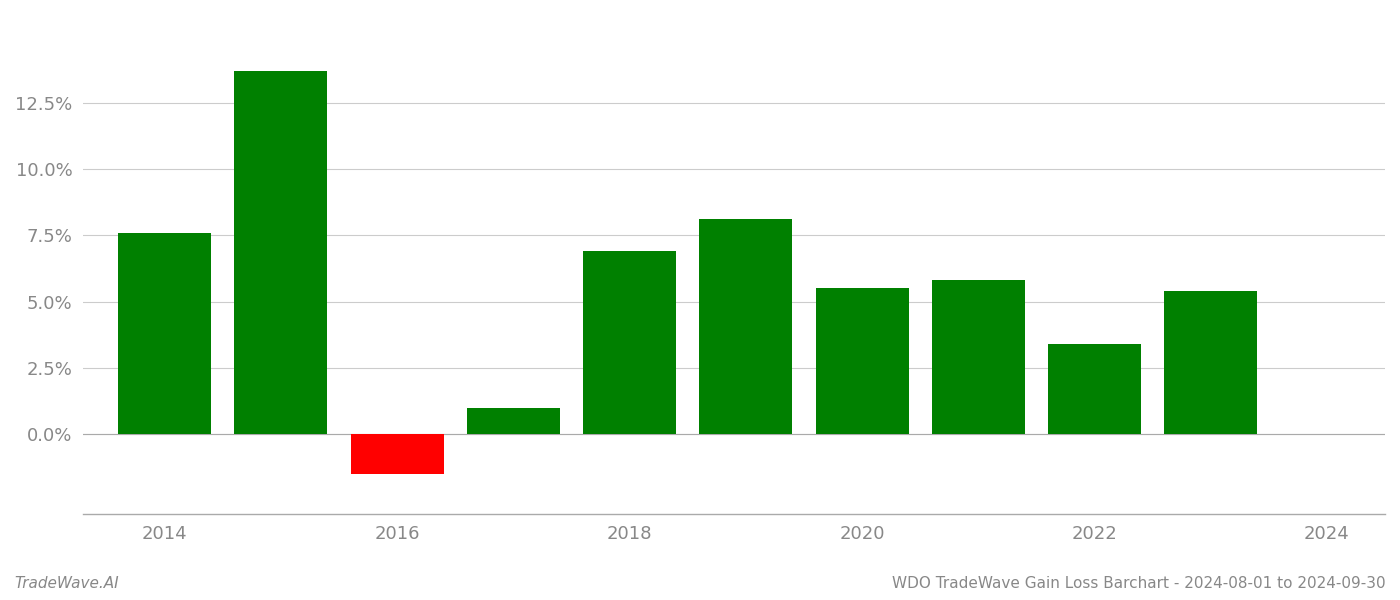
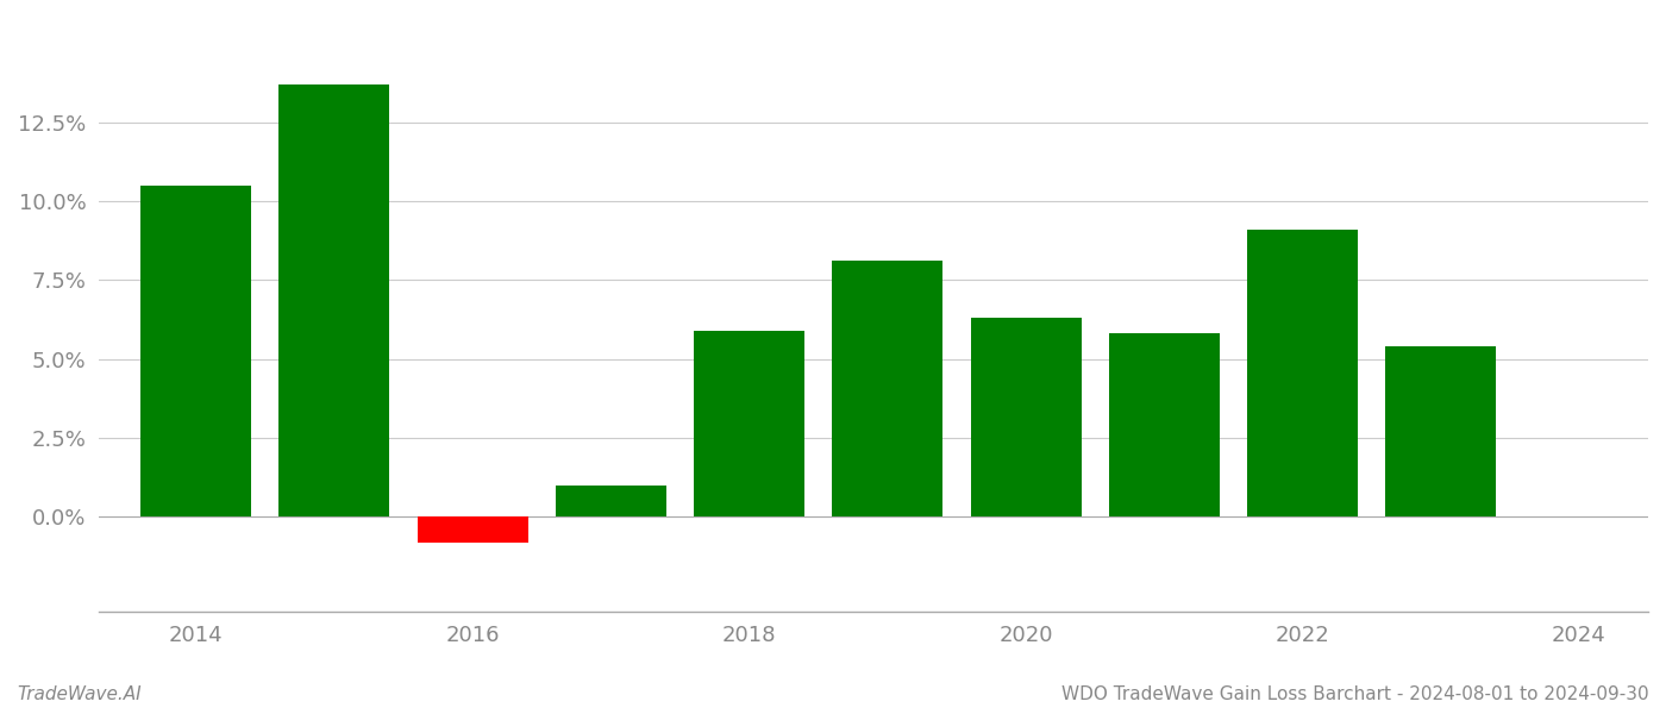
2014: 7.6% -> 10.5%
2016: -1.5% -> -0.8%
2018: 6.9% -> 5.9%
2020: 5.5% -> 6.3%
2022: 3.4% -> 9.1%
